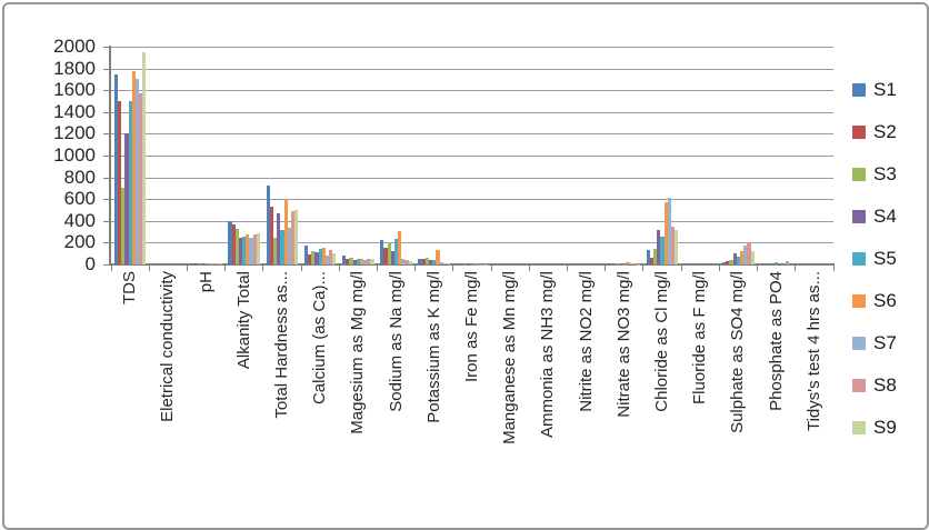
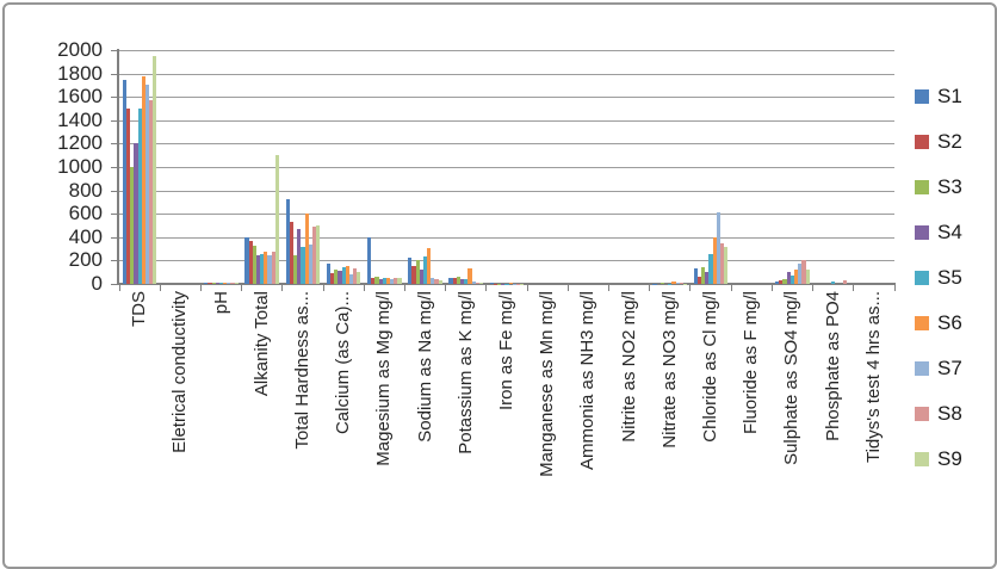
S3/TDS: 700 -> 1000
S9/Alkanity Total: 300 -> 1100
S1/Magesium as Mg mg/l: 100 -> 400
S4/Chloride as Cl mg/l: 300 -> 100
S6/Chloride as Cl mg/l: 600 -> 400
